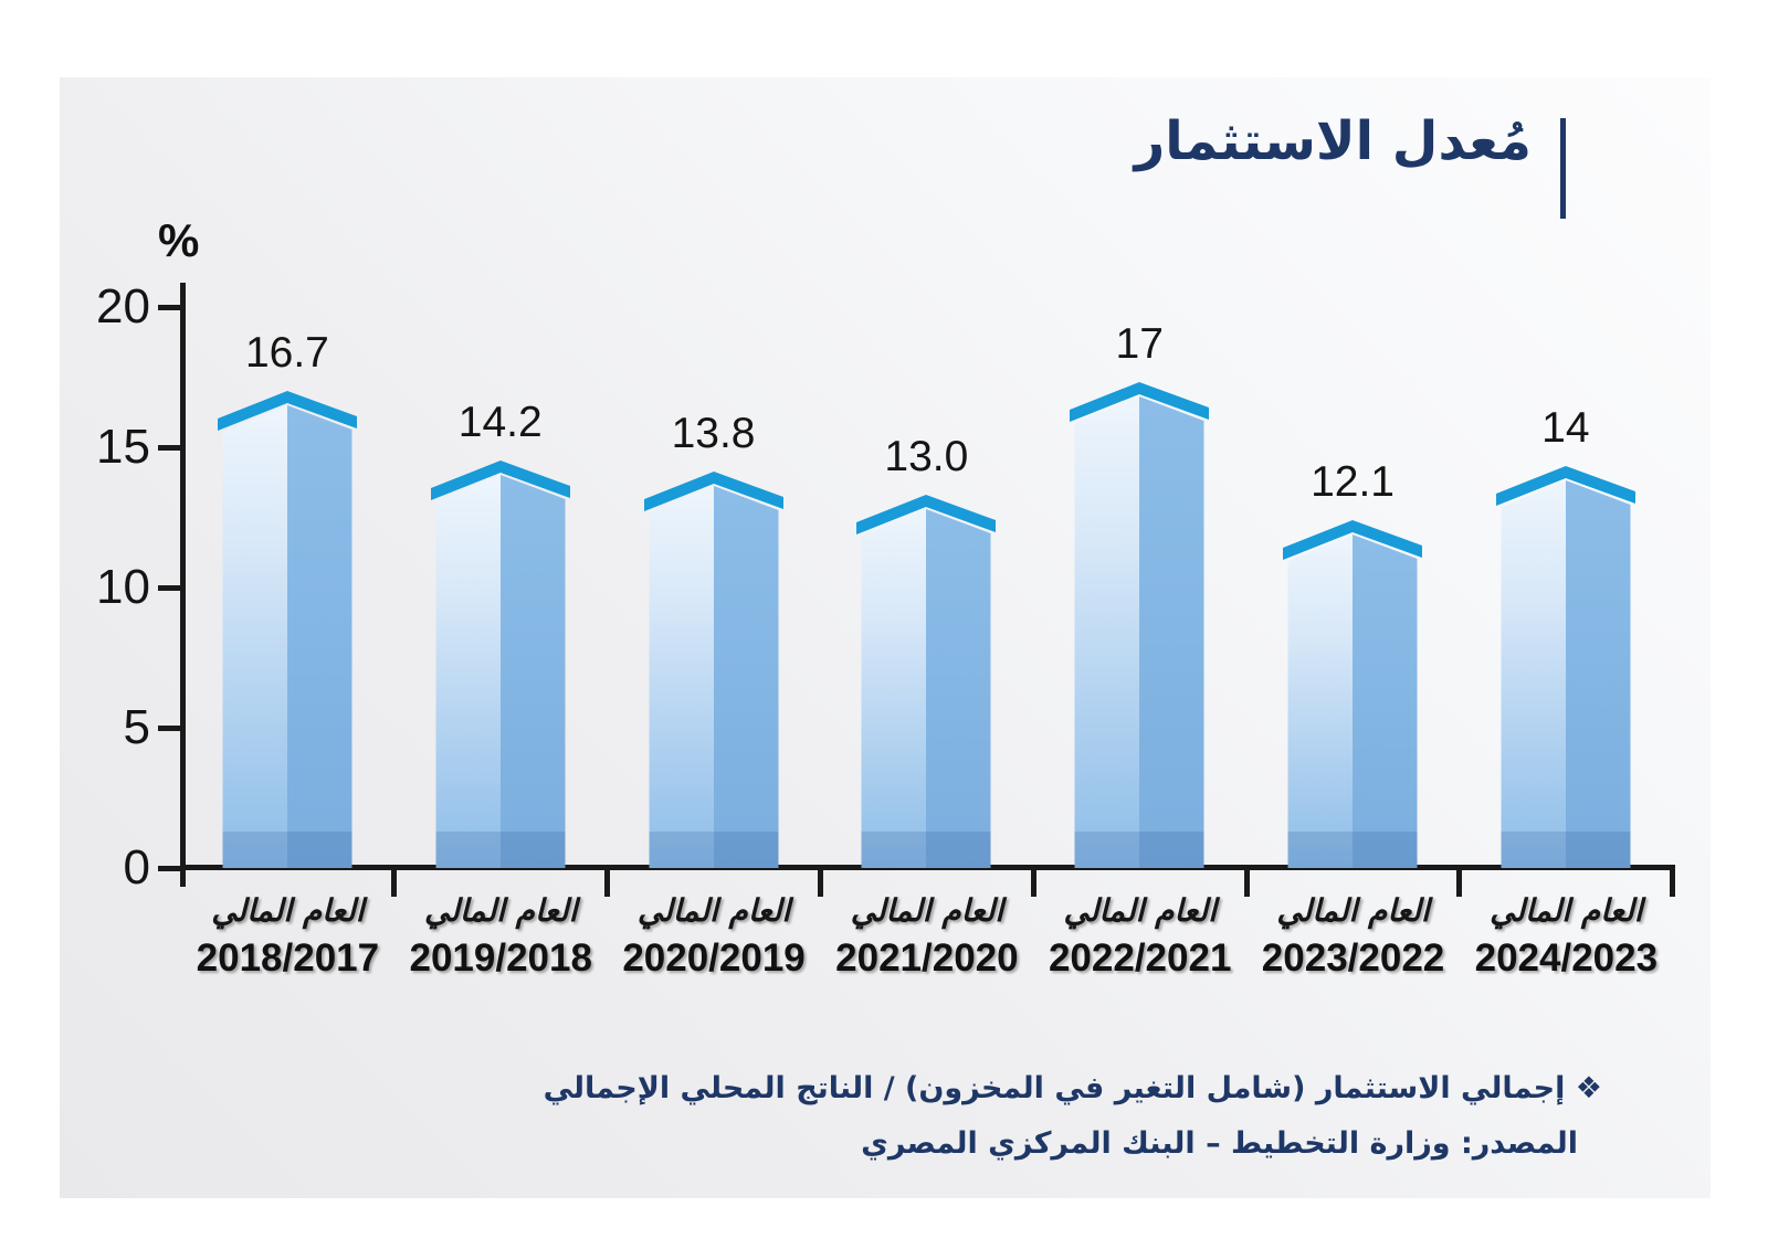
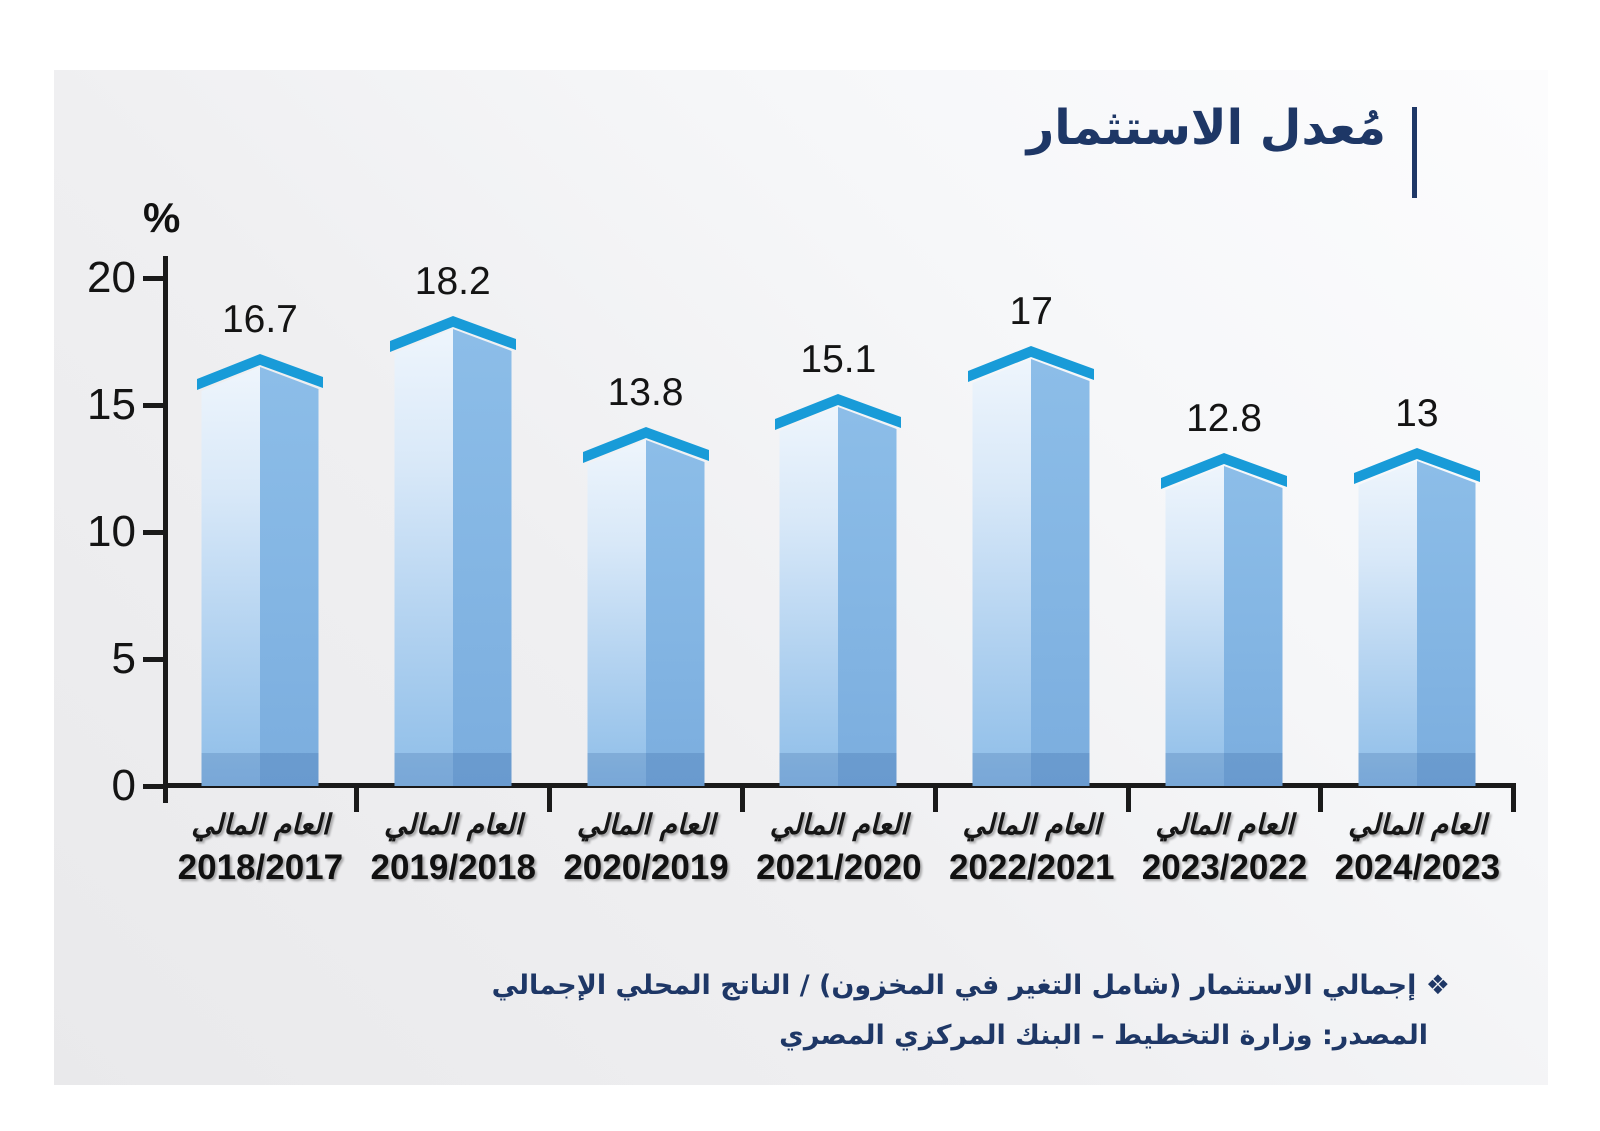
2019/2018: 14.2 -> 18.2
2021/2020: 13.0 -> 15.1
2023/2022: 12.1 -> 12.8
2024/2023: 14 -> 13
